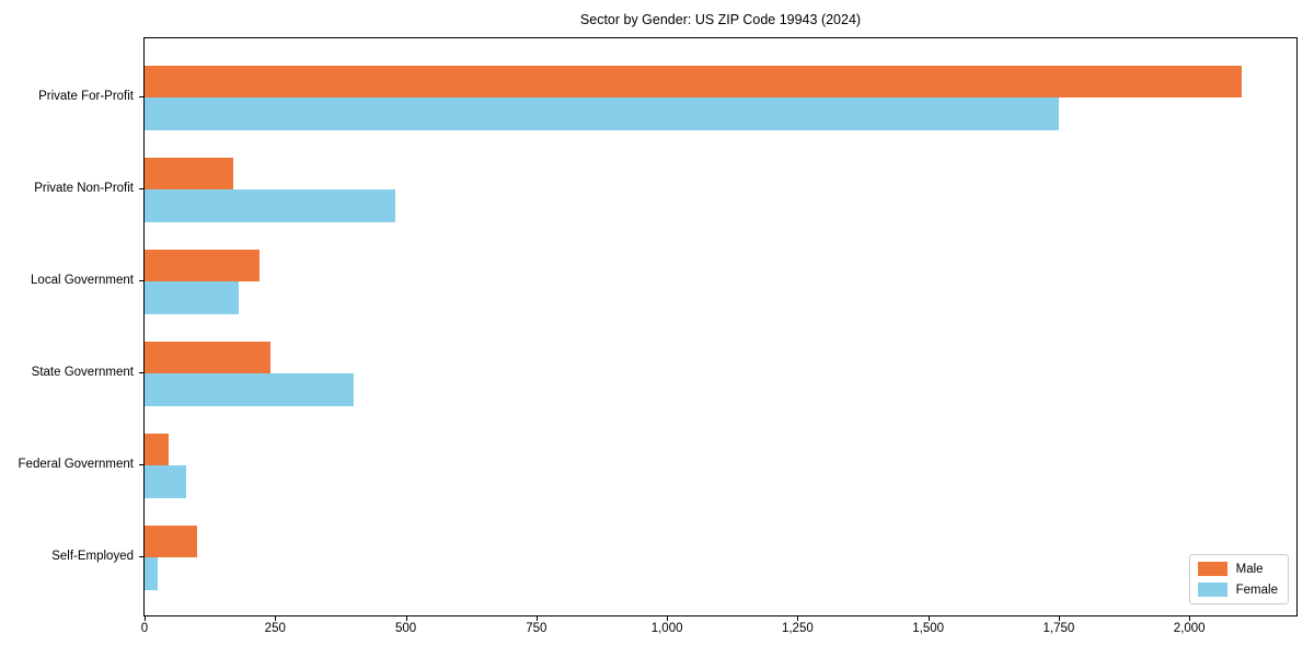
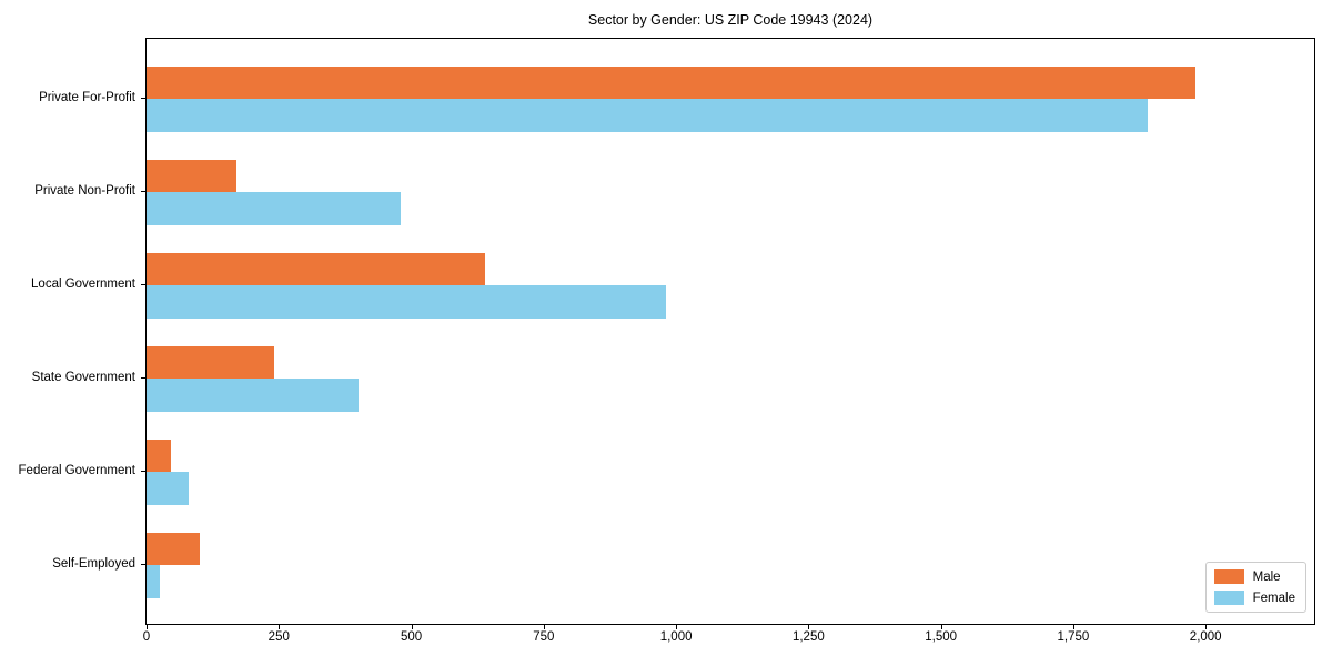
Male/Private For-Profit: 2100 -> 1980
Female/Private For-Profit: 1750 -> 1890
Male/Local Government: 220 -> 640
Female/Local Government: 180 -> 980
